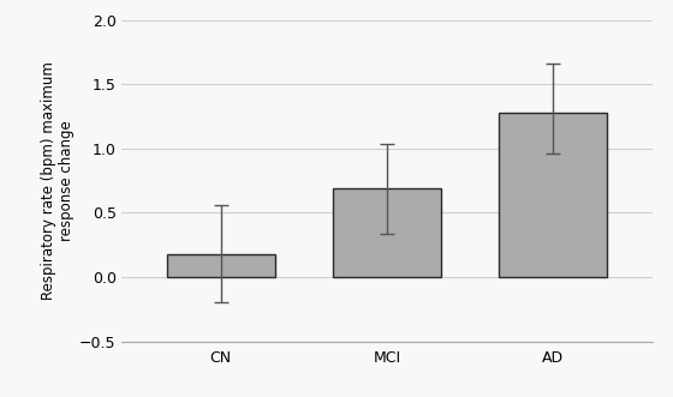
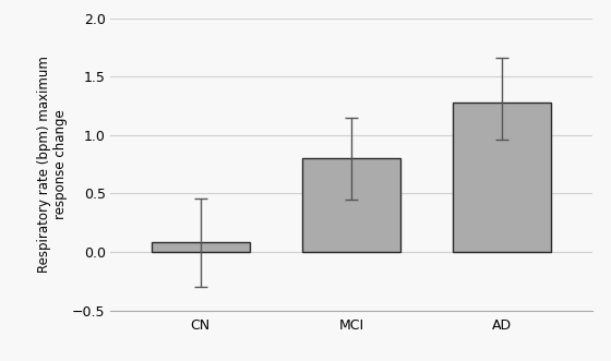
CN: 0.18 -> 0.08
MCI: 0.69 -> 0.80
